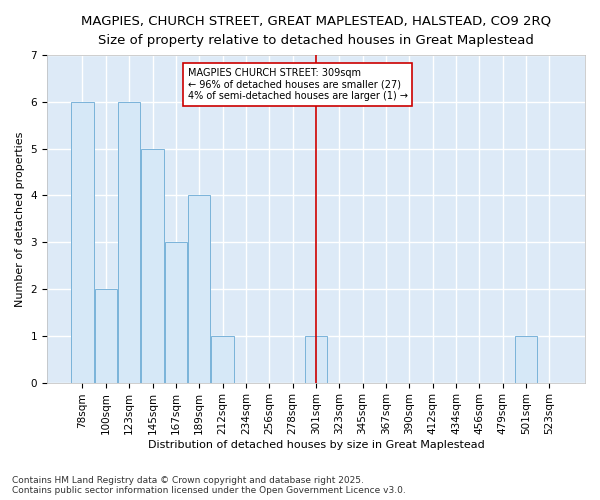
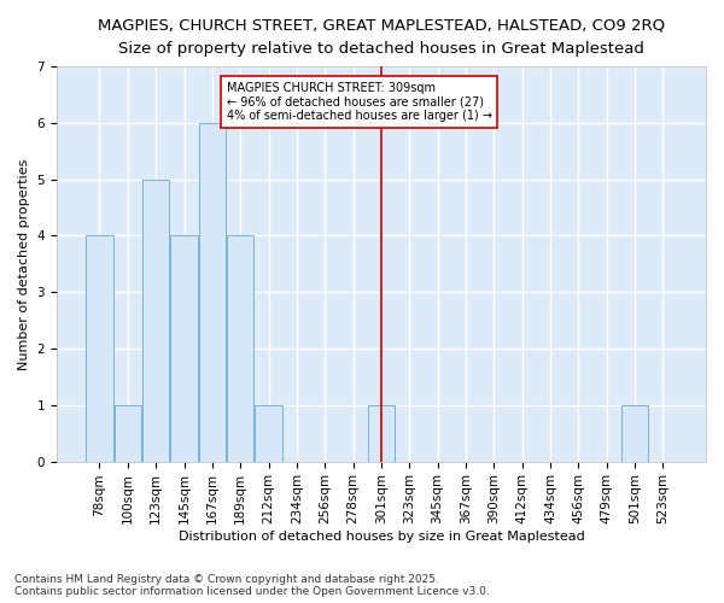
78sqm: 6 -> 4
100sqm: 2 -> 1
123sqm: 6 -> 5
145sqm: 5 -> 4
167sqm: 3 -> 6
